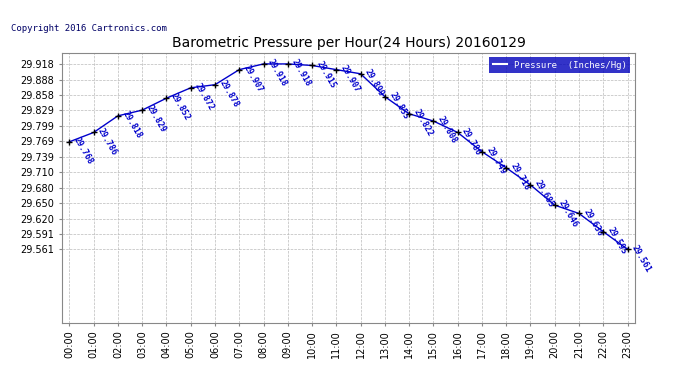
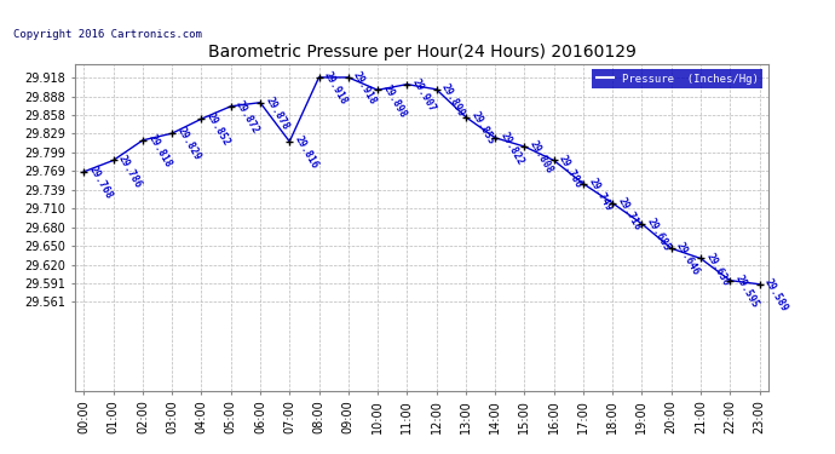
07:00: 29.907 -> 29.816
10:00: 29.915 -> 29.898
23:00: 29.561 -> 29.589
